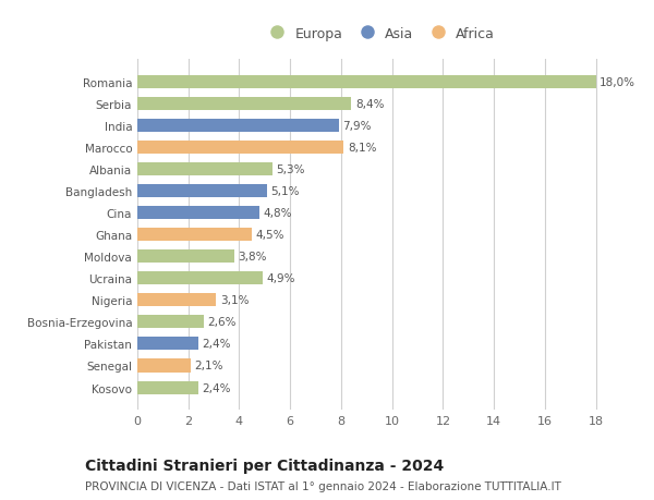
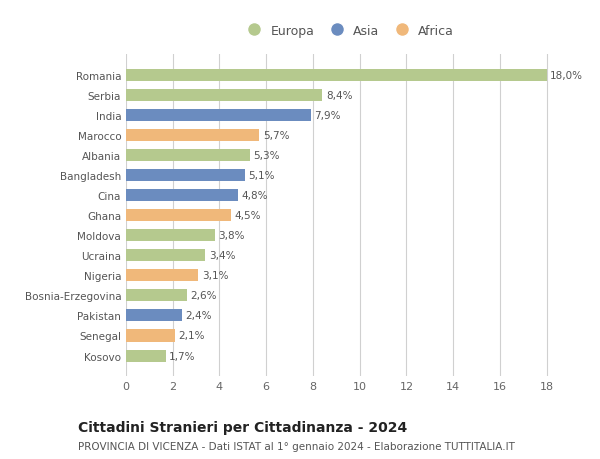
Marocco: 8,1% -> 5,7%
Ucraina: 4,9% -> 3,4%
Kosovo: 2,4% -> 1,7%
